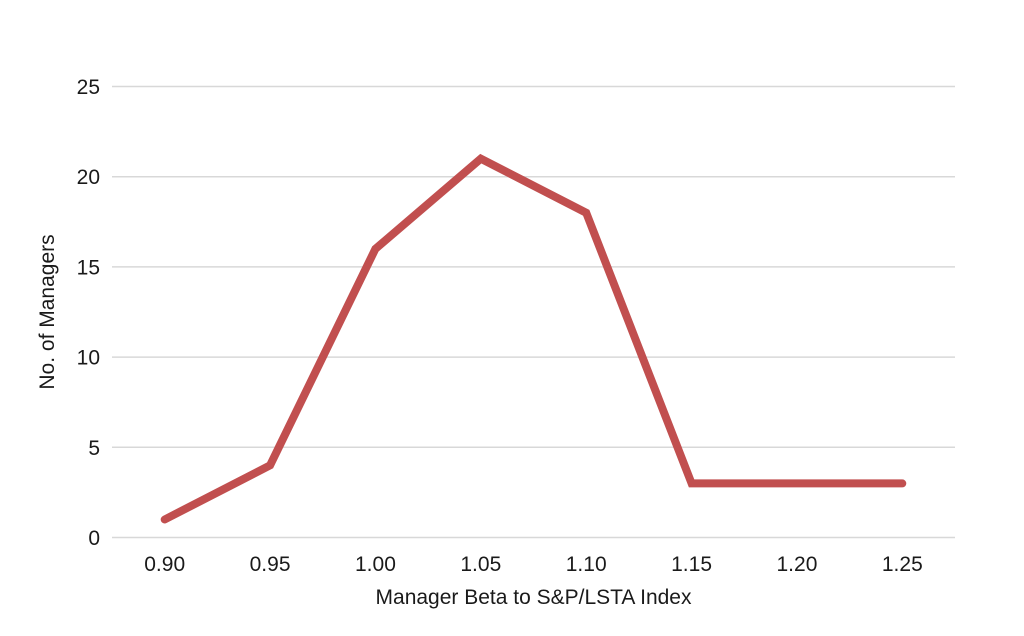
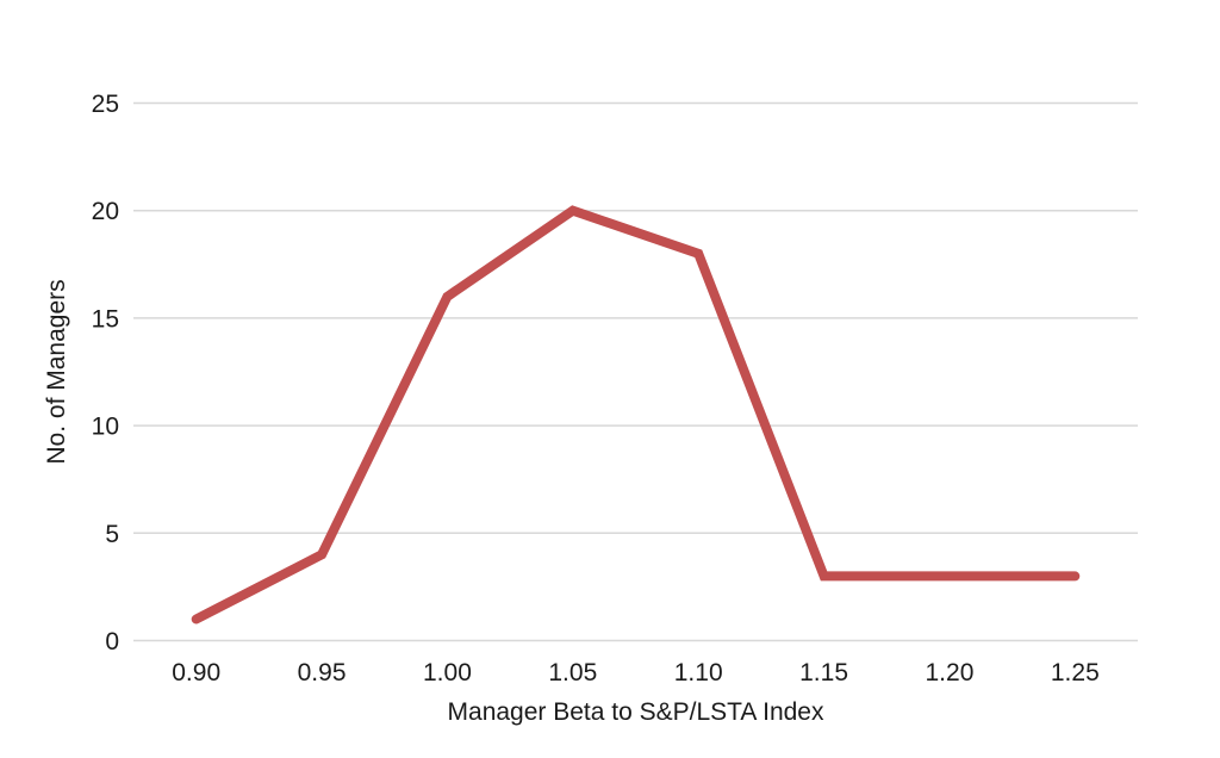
1.05: 21 -> 20
